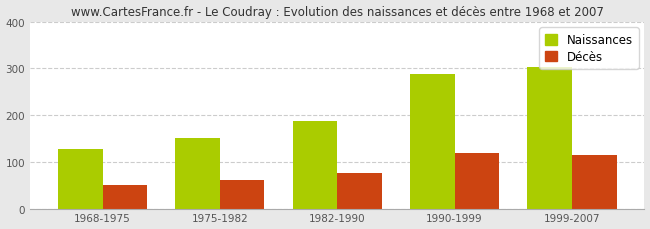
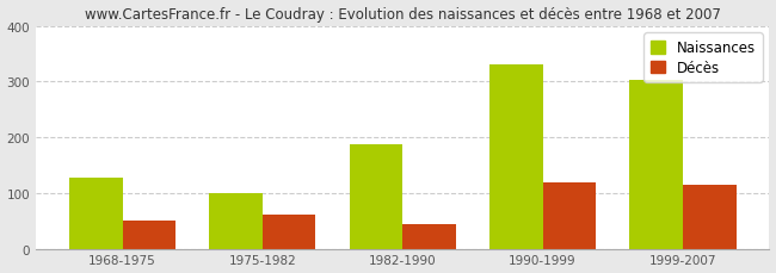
Naissances/1975-1982: 150 -> 100
Décès/1982-1990: 77 -> 45
Naissances/1990-1999: 288 -> 330
